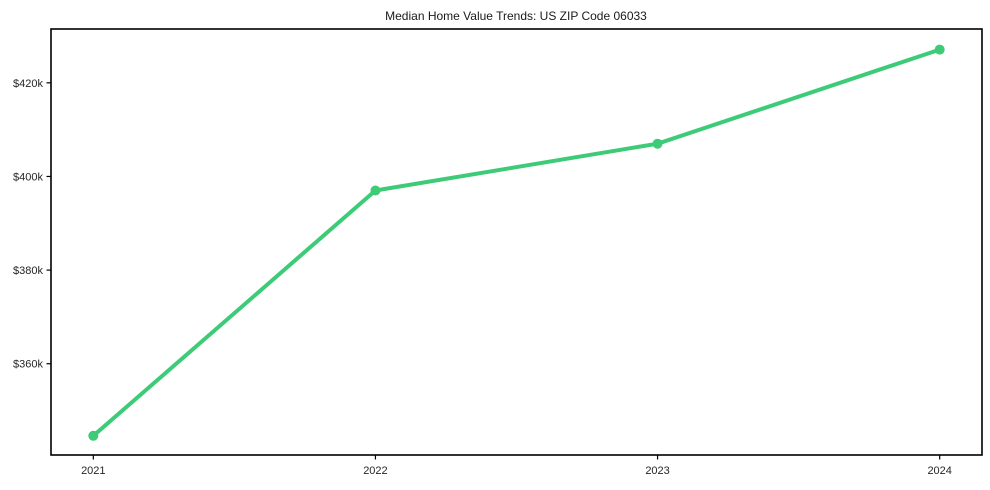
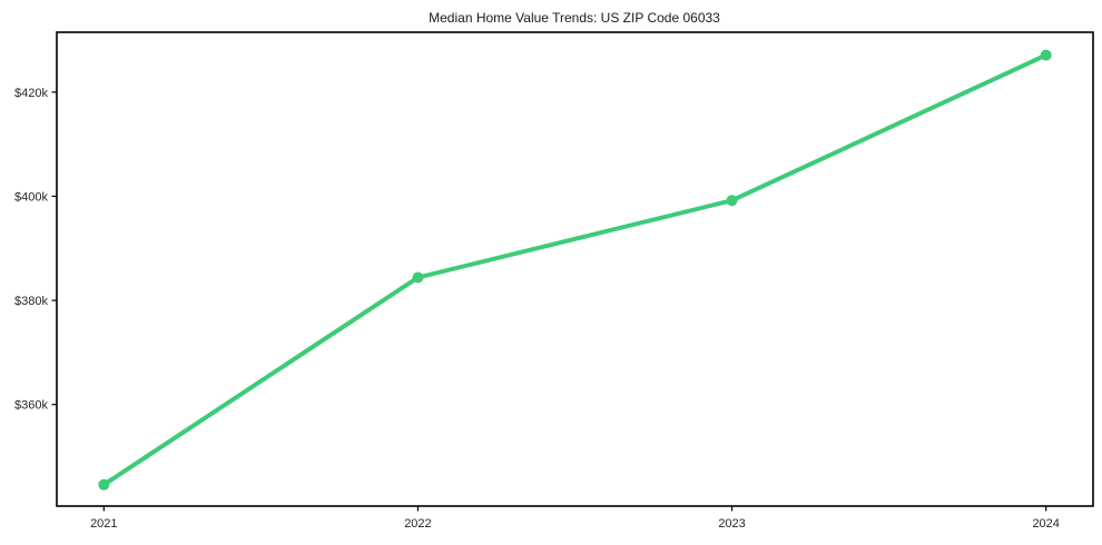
2022: $397k -> $384k
2023: $407k -> $399k
